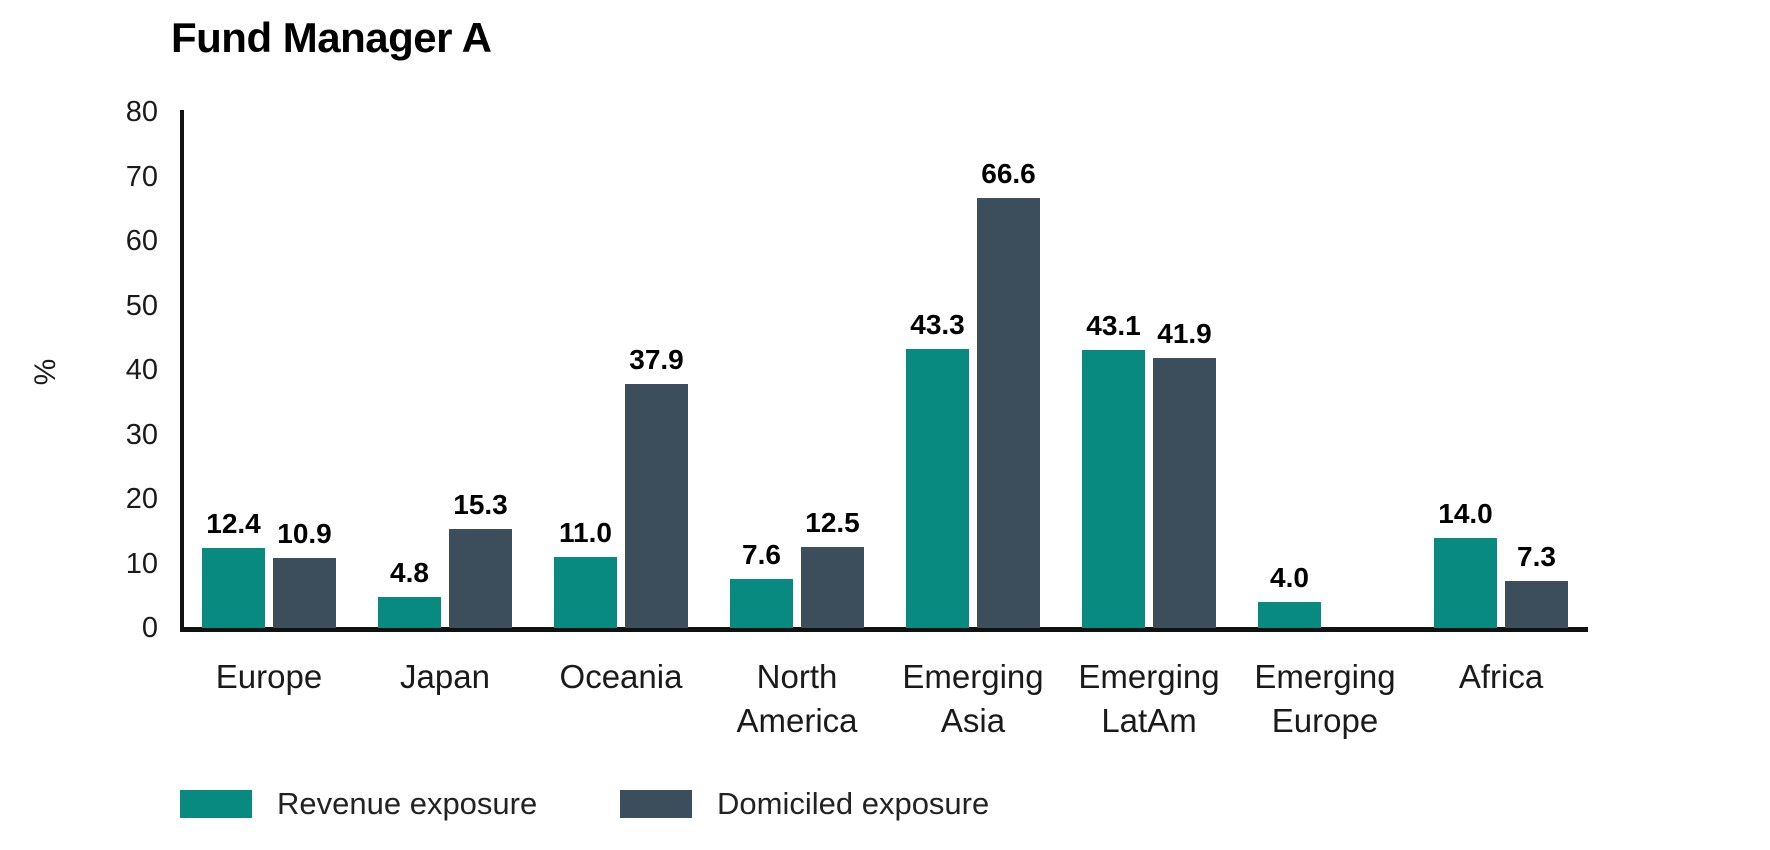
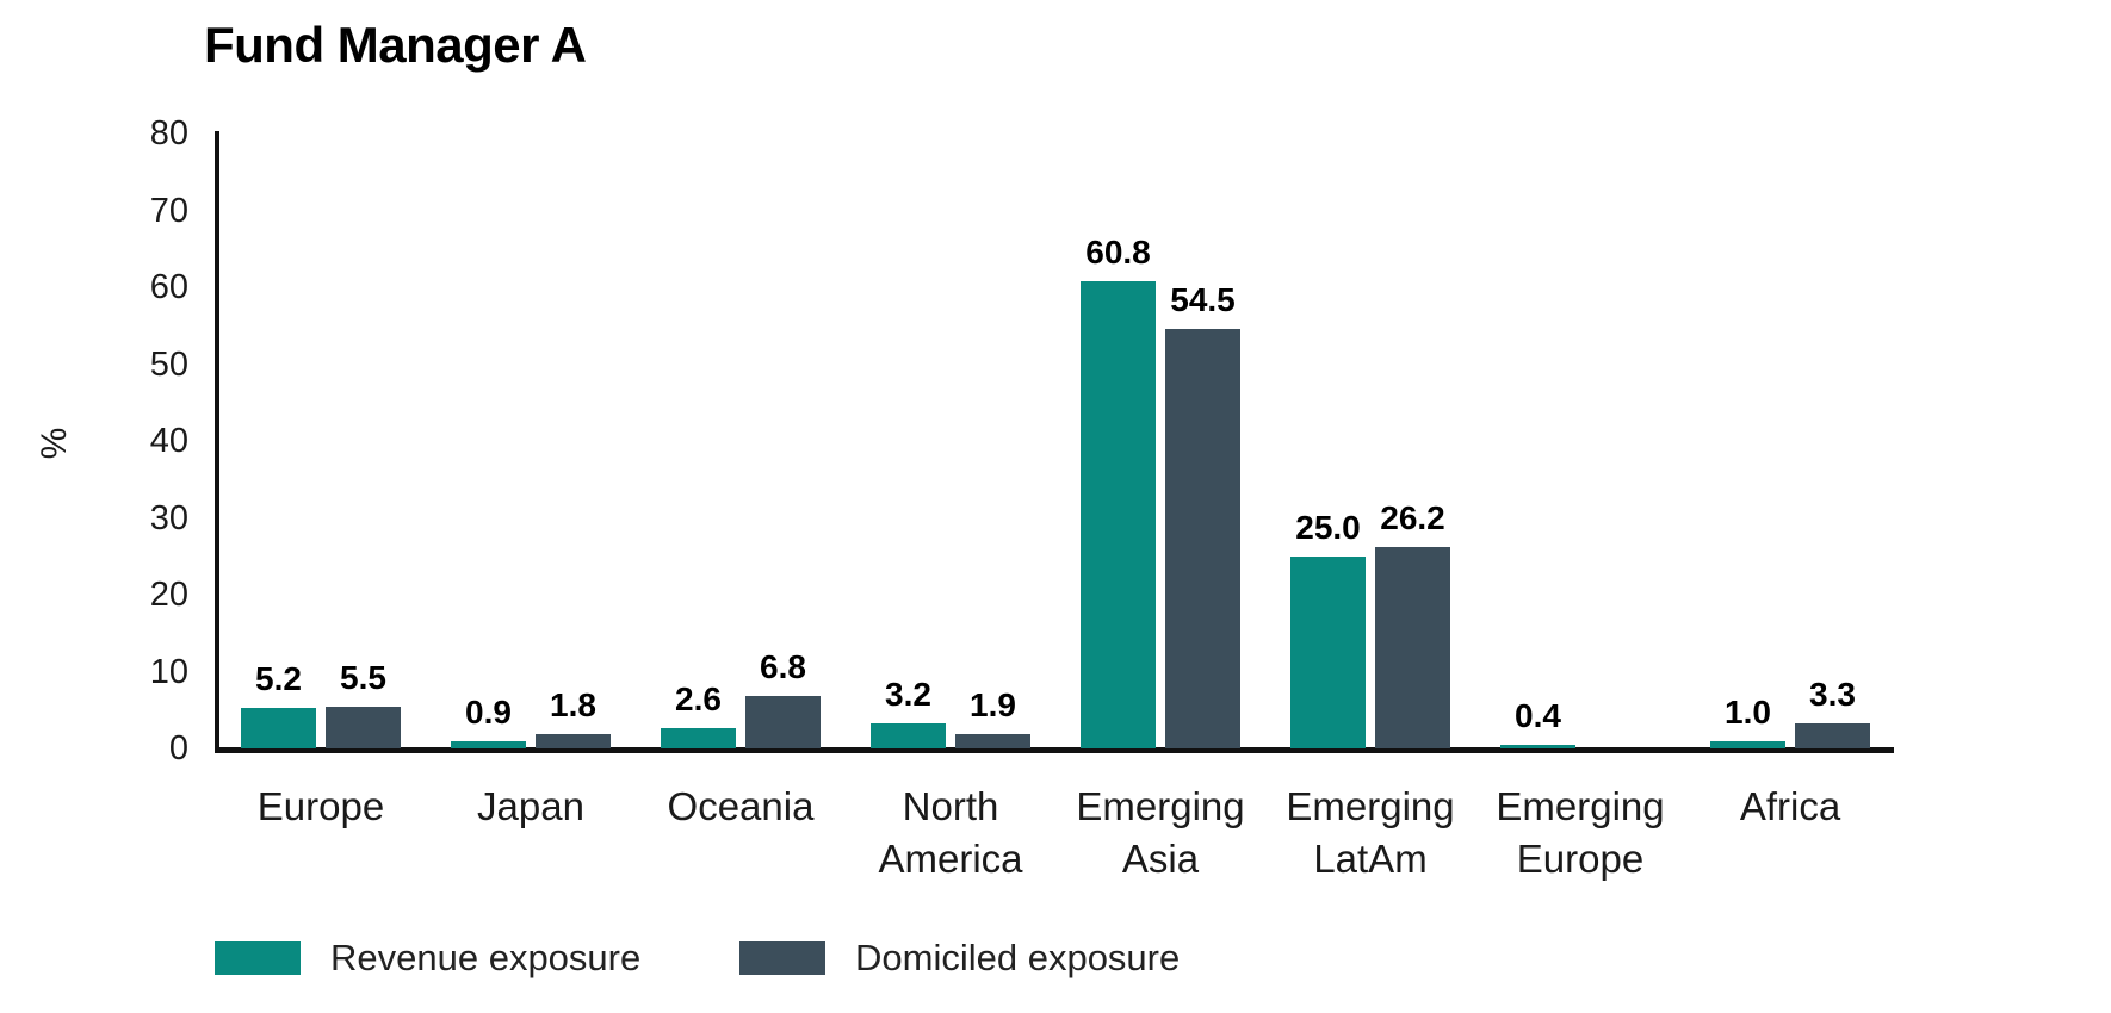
Revenue exposure/Europe: 12.4 -> 5.2
Domiciled exposure/Europe: 10.9 -> 5.5
Revenue exposure/Japan: 4.8 -> 0.9
Domiciled exposure/Japan: 15.3 -> 1.8
Revenue exposure/Oceania: 11.0 -> 2.6
Domiciled exposure/Oceania: 37.9 -> 6.8
Revenue exposure/North America: 7.6 -> 3.2
Domiciled exposure/North America: 12.5 -> 1.9
Revenue exposure/Emerging Asia: 43.3 -> 60.8
Domiciled exposure/Emerging Asia: 66.6 -> 54.5
Revenue exposure/Emerging LatAm: 43.1 -> 25.0
Domiciled exposure/Emerging LatAm: 41.9 -> 26.2
Revenue exposure/Emerging Europe: 4.0 -> 0.4
Revenue exposure/Africa: 14.0 -> 1.0
Domiciled exposure/Africa: 7.3 -> 3.3
